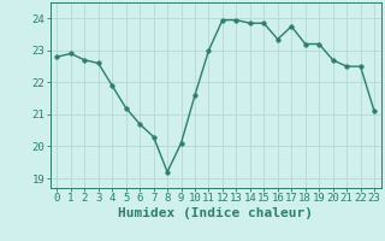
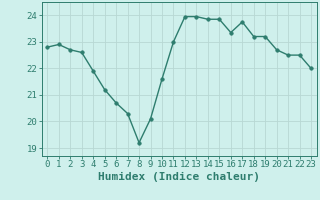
23: 21.10 -> 22.00
